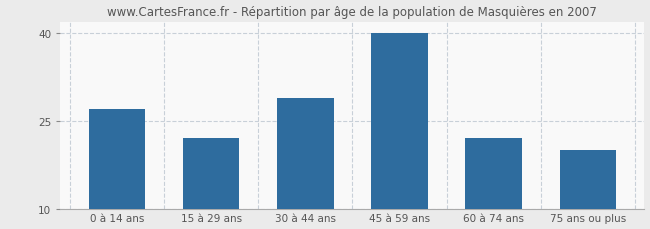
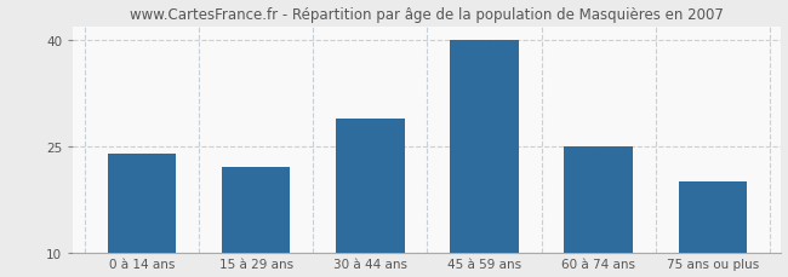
0 à 14 ans: 27 -> 24
60 à 74 ans: 22 -> 25
